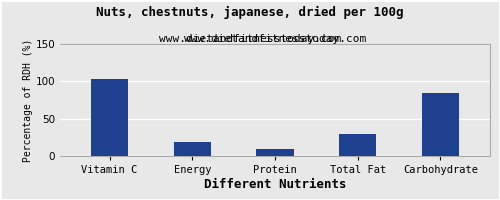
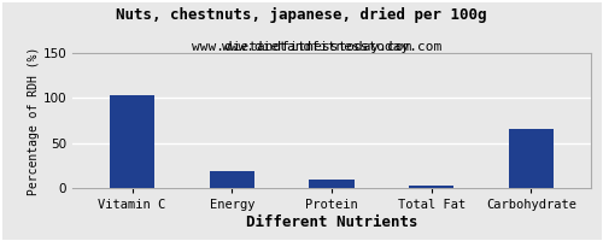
Total Fat: 30 -> 3
Carbohydrate: 84 -> 65
